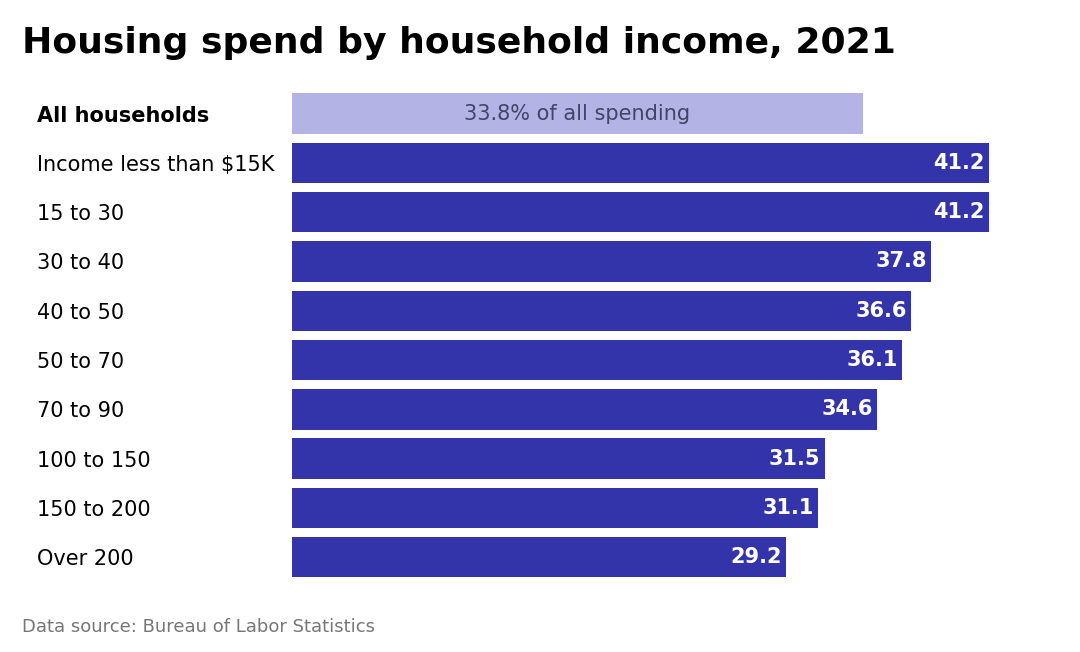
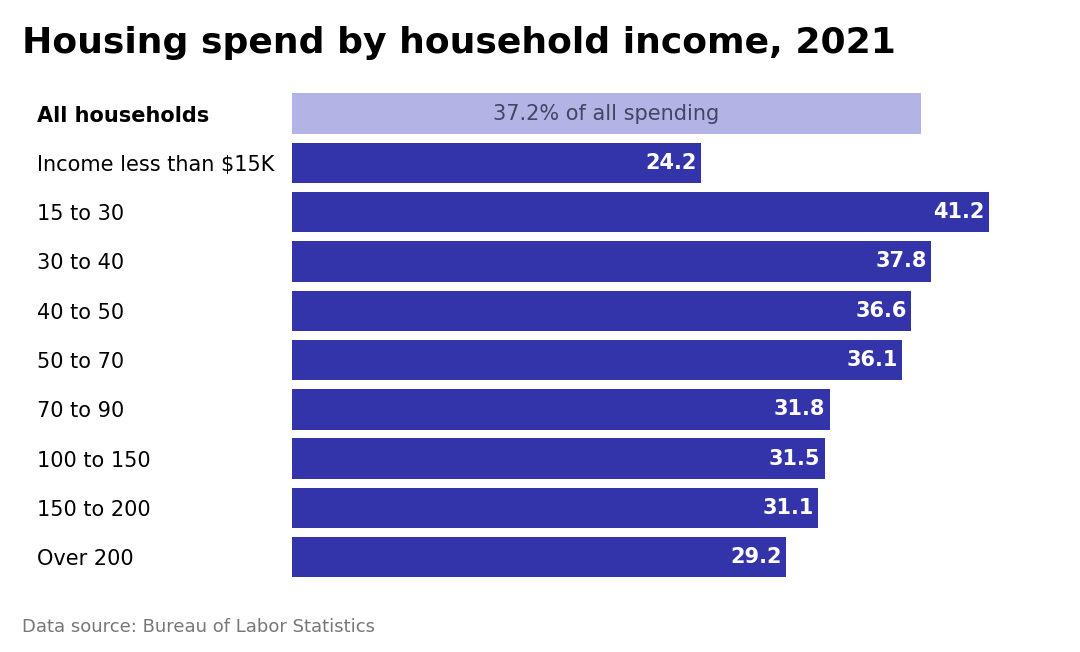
All households: 33.8% -> 37.2%
Income less than $15K: 41.2 -> 24.2
70 to 90: 34.6 -> 31.8
